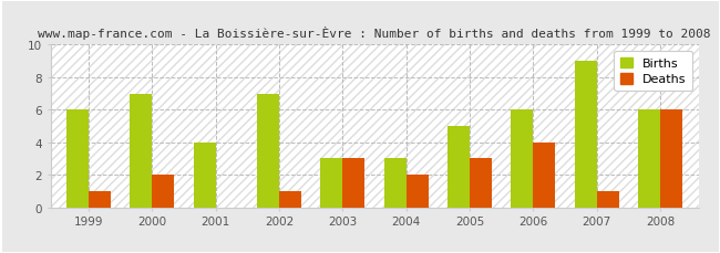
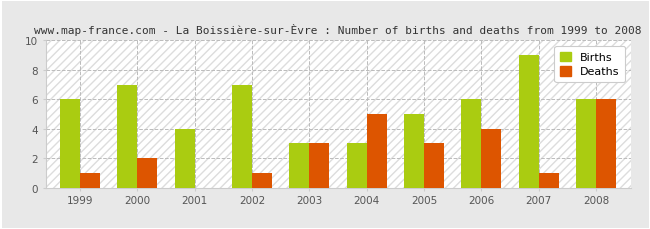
Deaths/2004: 2 -> 5
